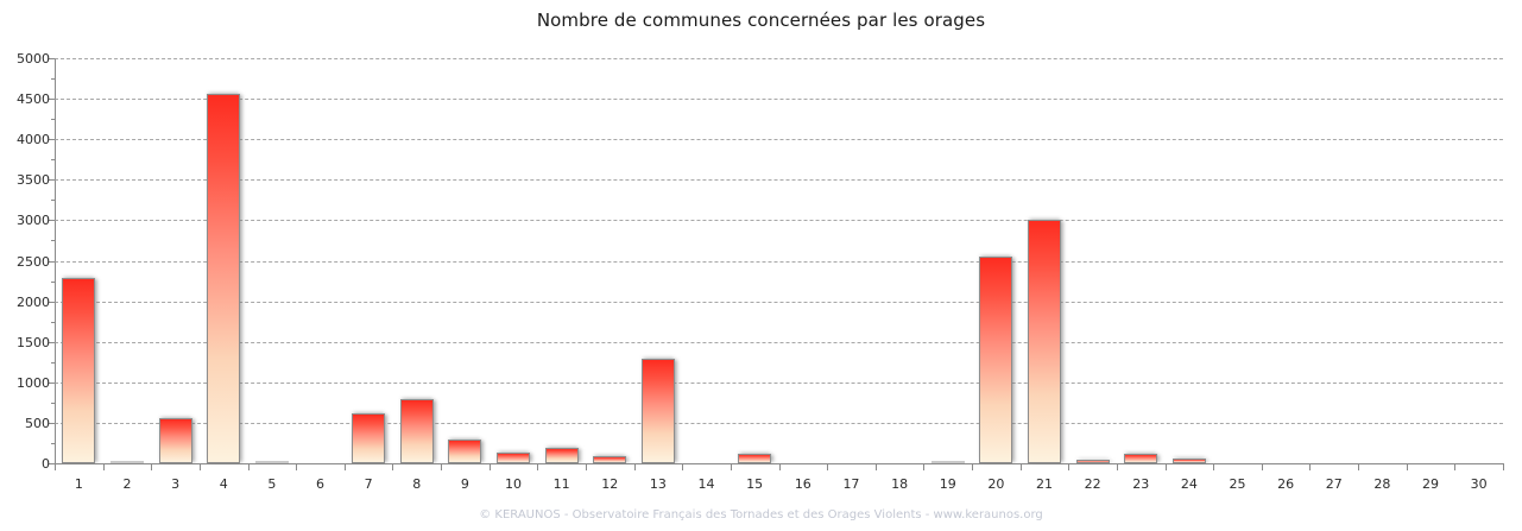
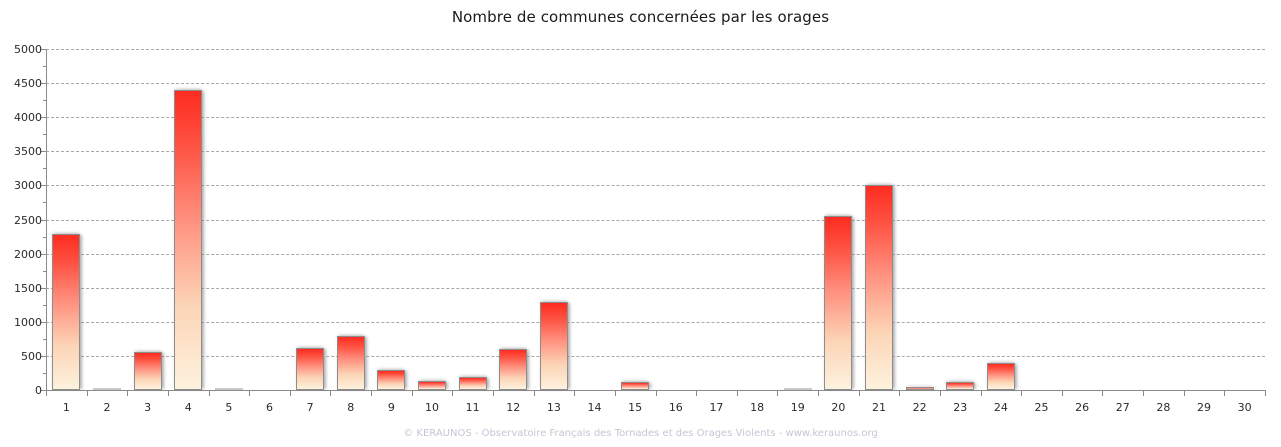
4: 4600 -> 4400
12: 100 -> 600
24: 100 -> 400
